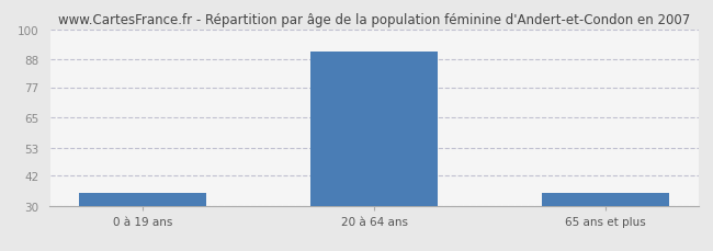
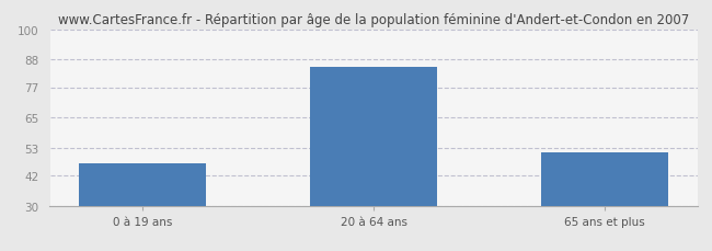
0 à 19 ans: 35 -> 47
20 à 64 ans: 91 -> 85
65 ans et plus: 35 -> 51
